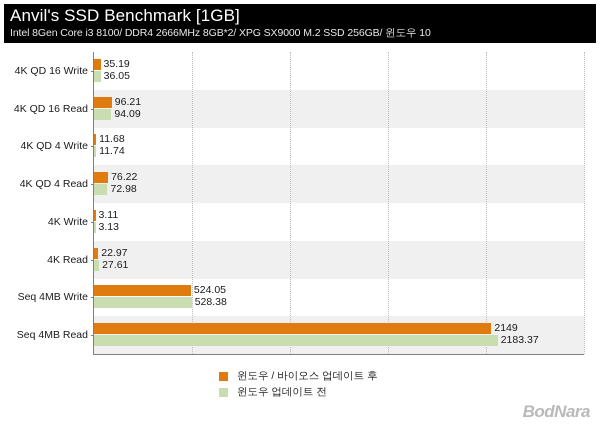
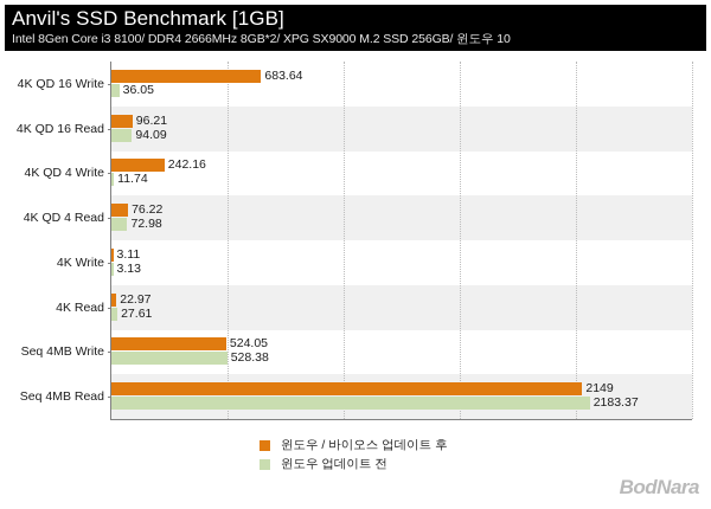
윈도우 / 바이오스 업데이트 후/4K QD 16 Write: 35.19 -> 683.64
윈도우 / 바이오스 업데이트 후/4K QD 4 Write: 11.68 -> 242.16
